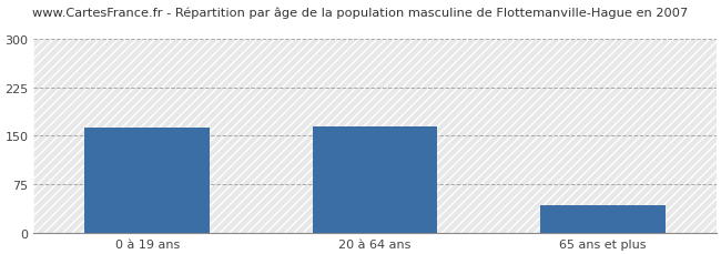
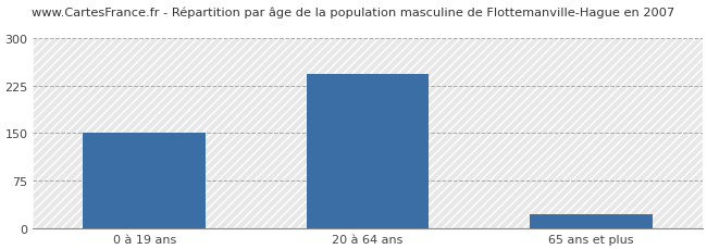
0 à 19 ans: 162 -> 150
20 à 64 ans: 164 -> 243
65 ans et plus: 42 -> 22
